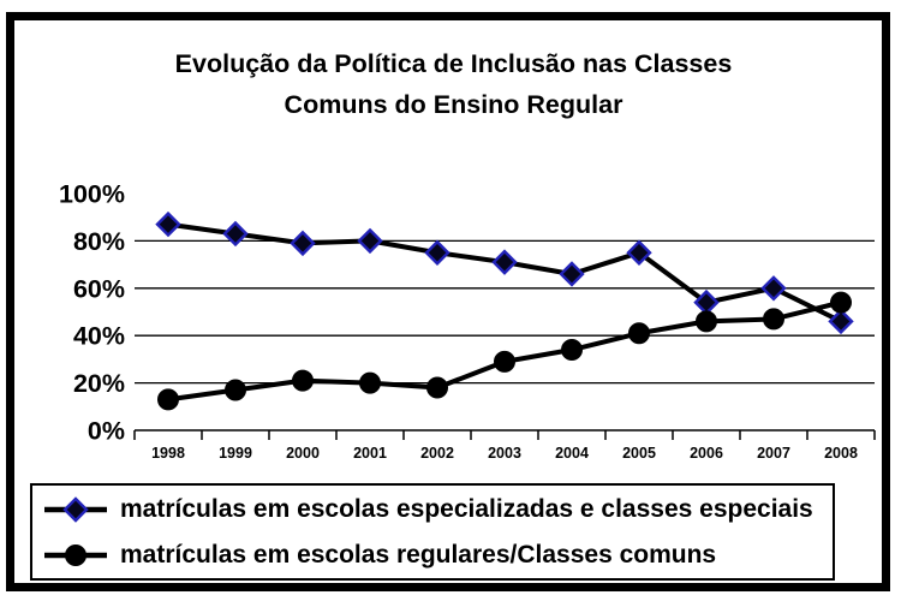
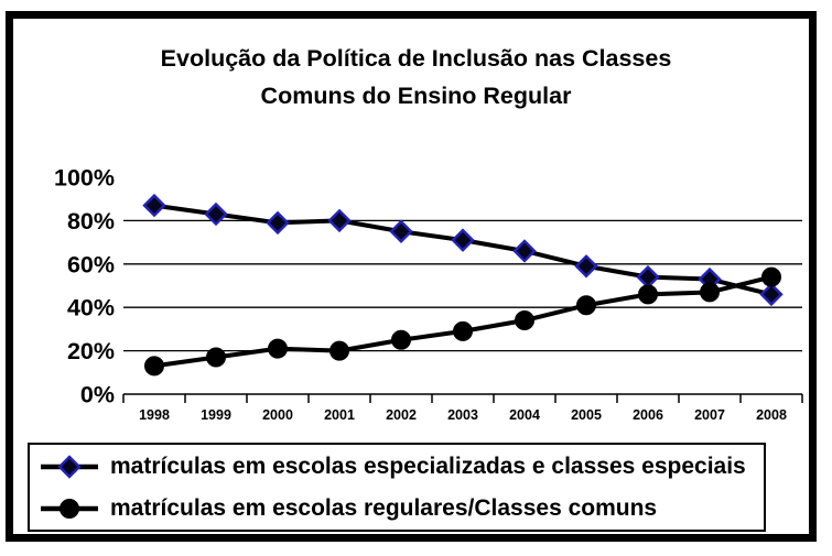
matrículas em escolas regulares/Classes comuns/2002: 18% -> 25%
matrículas em escolas especializadas e classes especiais/2005: 75% -> 59%
matrículas em escolas especializadas e classes especiais/2007: 60% -> 53%
